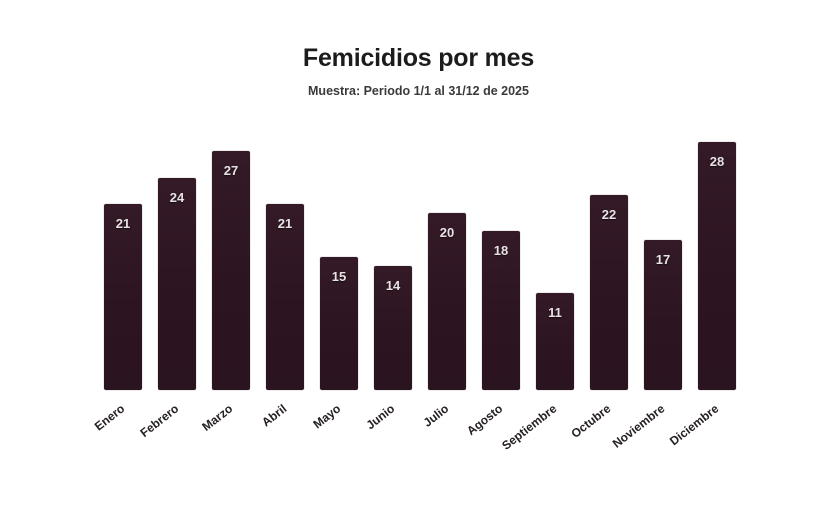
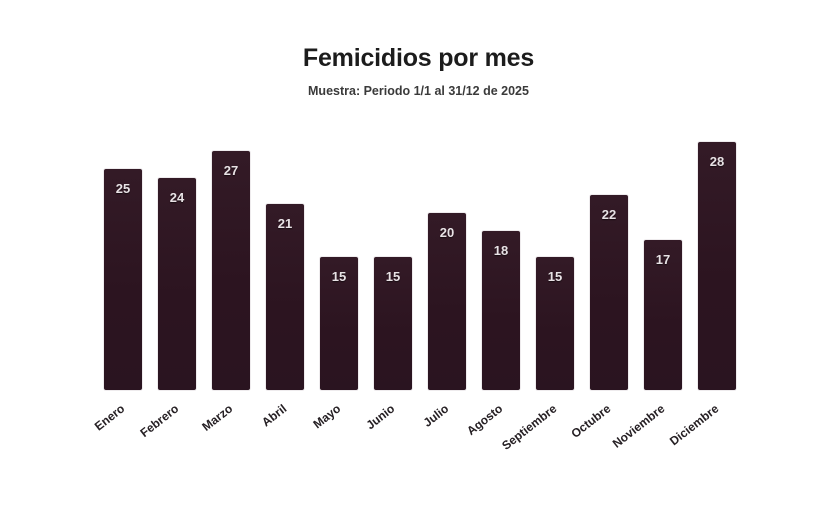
Enero: 21 -> 25
Junio: 14 -> 15
Septiembre: 11 -> 15
